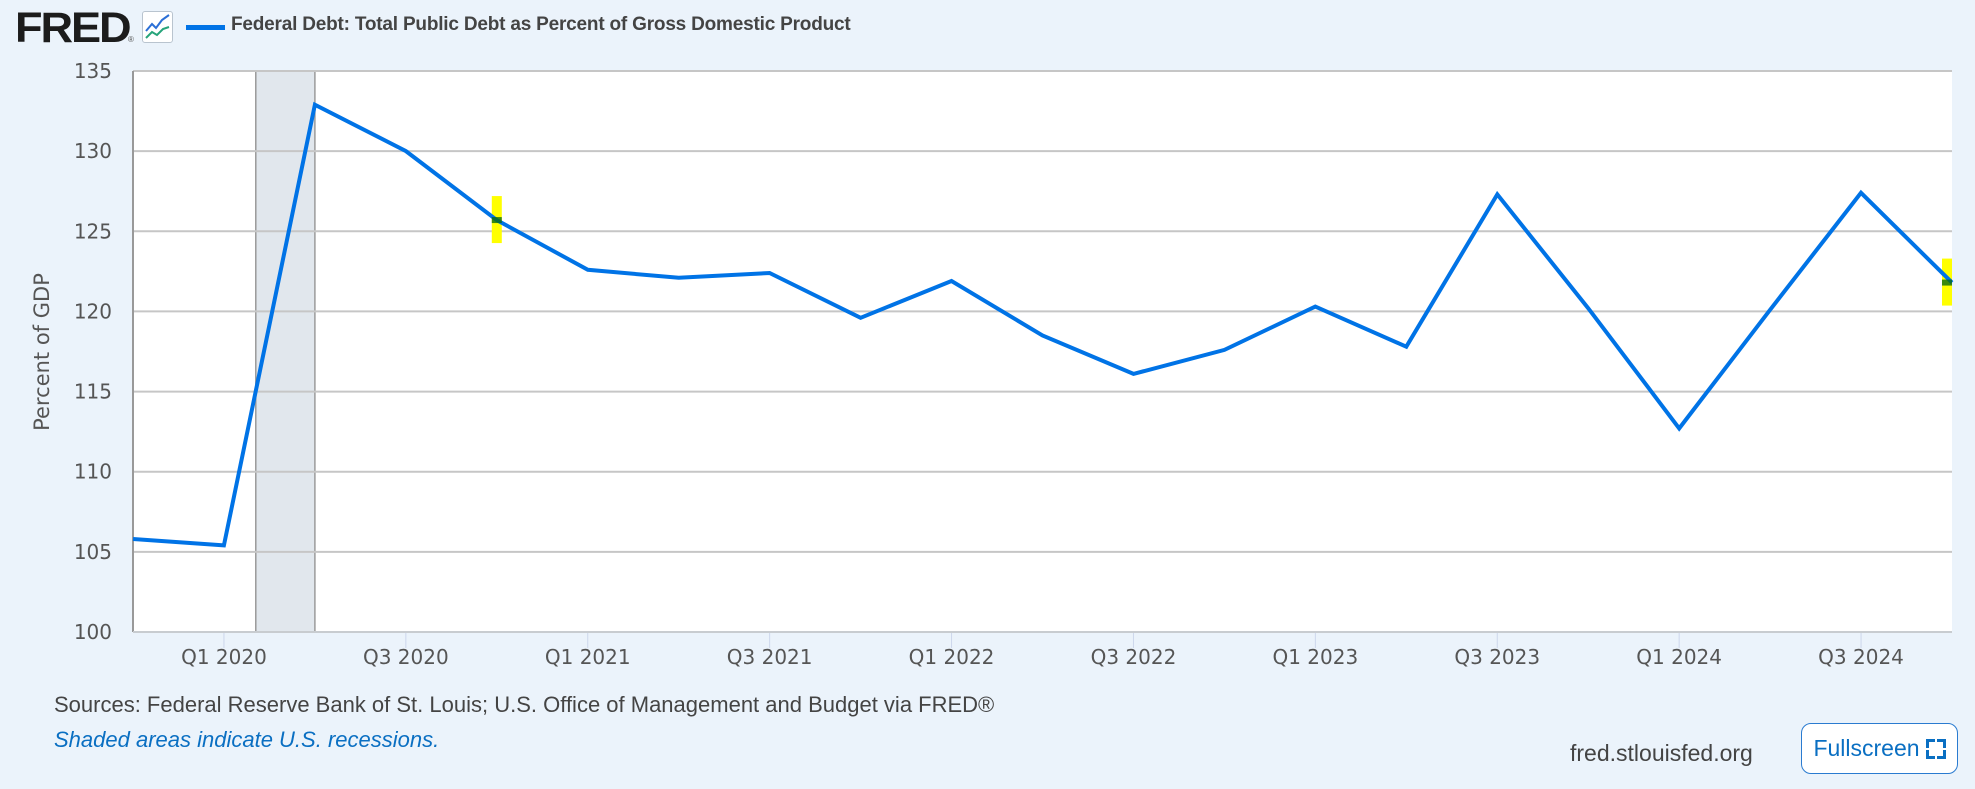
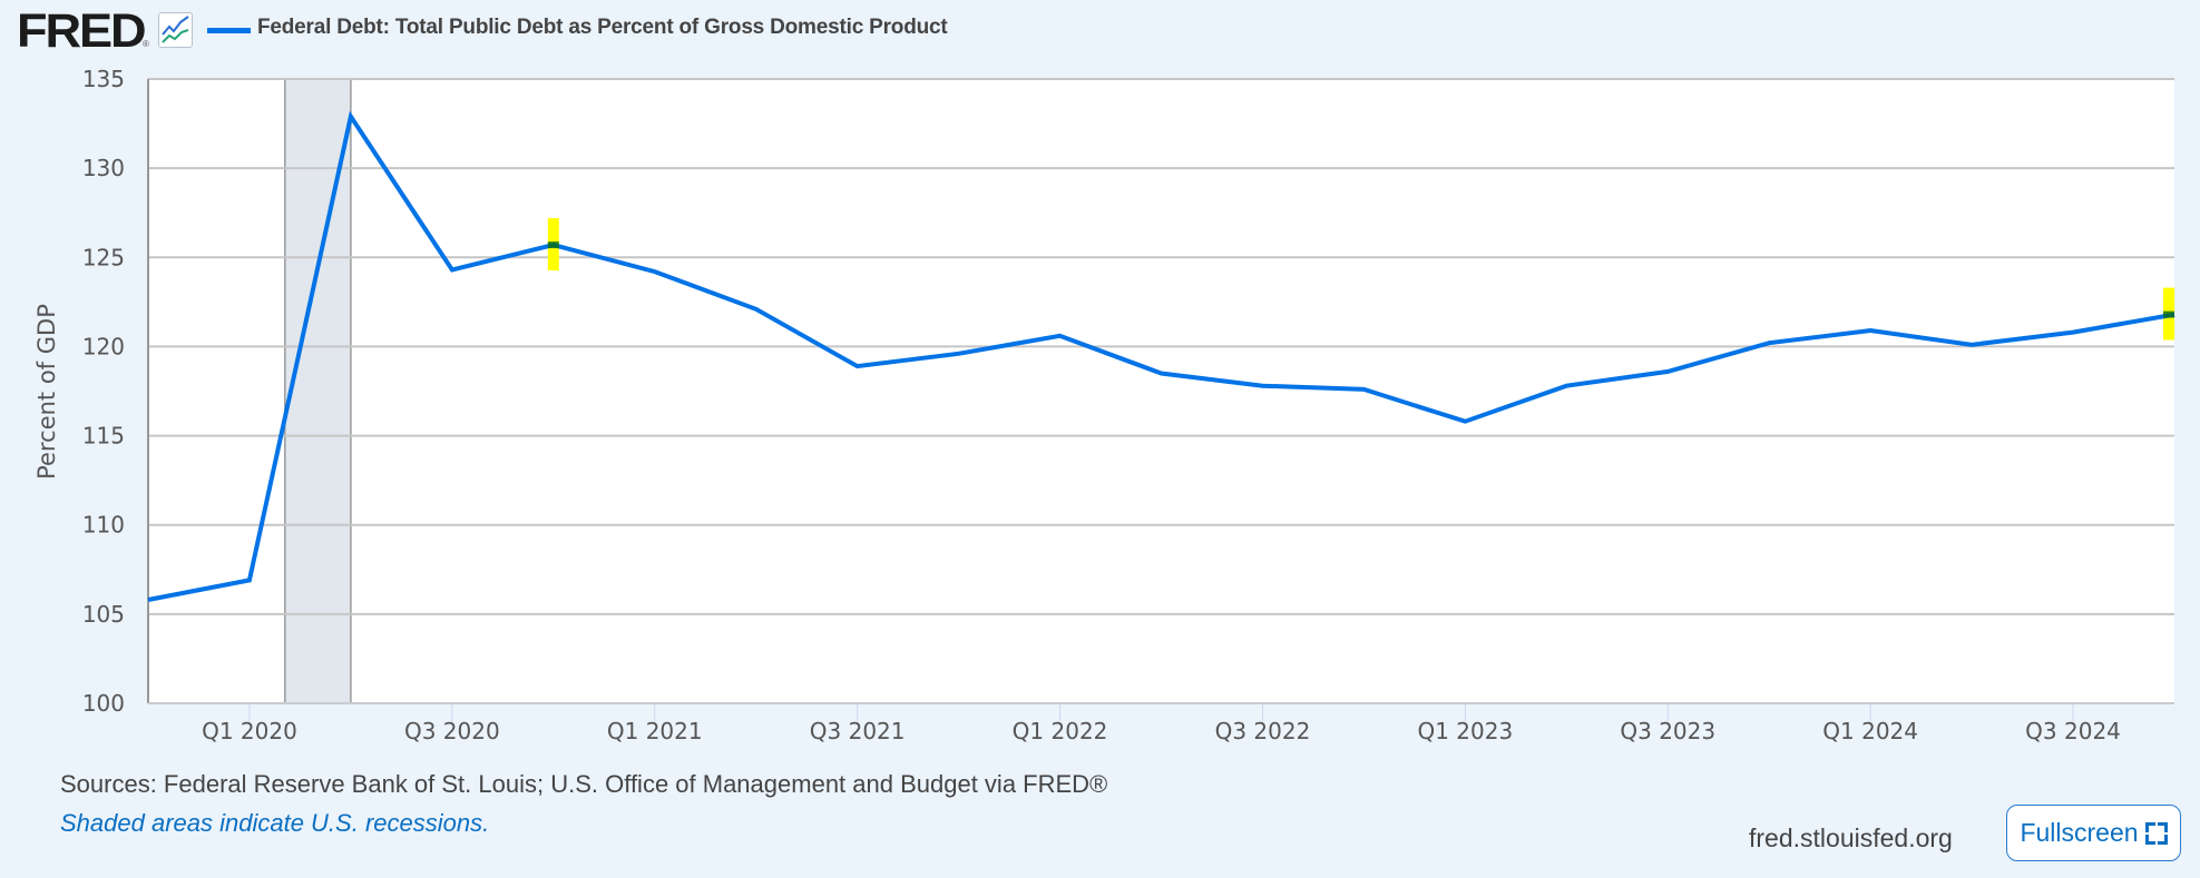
Q1 2020: 105.4 -> 106.9
Q3 2020: 130.0 -> 124.3
Q1 2021: 122.6 -> 124.2
Q3 2021: 122.4 -> 118.9
Q1 2022: 121.9 -> 120.6
Q3 2022: 116.1 -> 117.8
Q1 2023: 120.3 -> 115.8
Q3 2023: 127.3 -> 118.6
Q1 2024: 112.7 -> 120.9
Q3 2024: 127.4 -> 120.8
